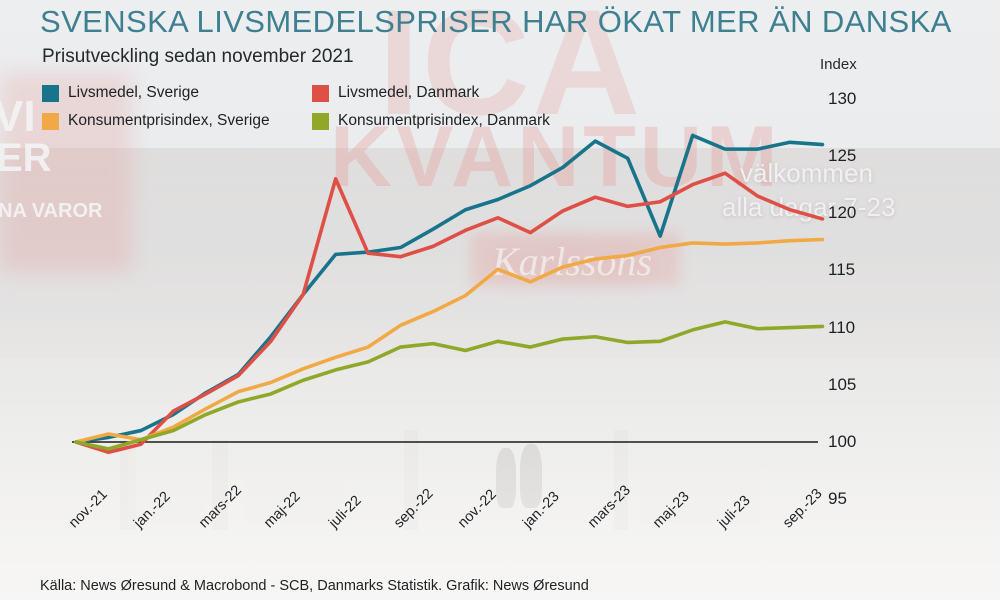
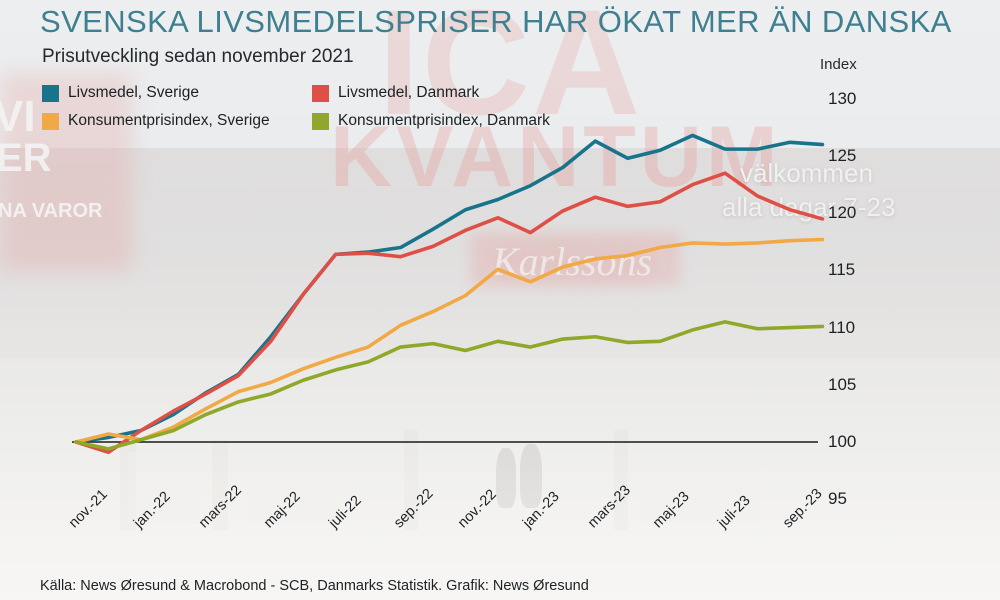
Livsmedel, Danmark/jan.-22: 99.8 -> 101.0
Livsmedel, Danmark/juli-22: 123.0 -> 116.4
Livsmedel, Sverige/maj-23: 118.0 -> 125.5
